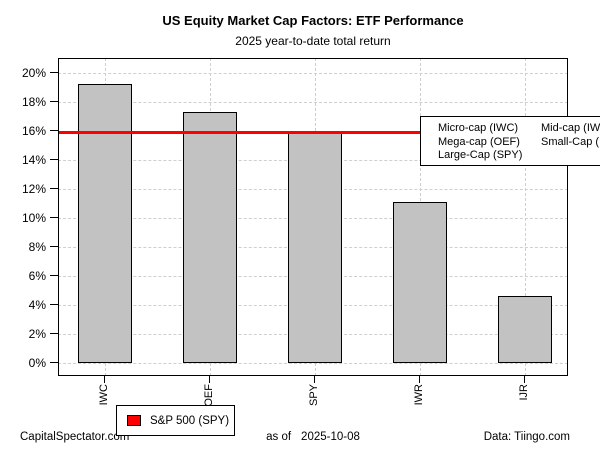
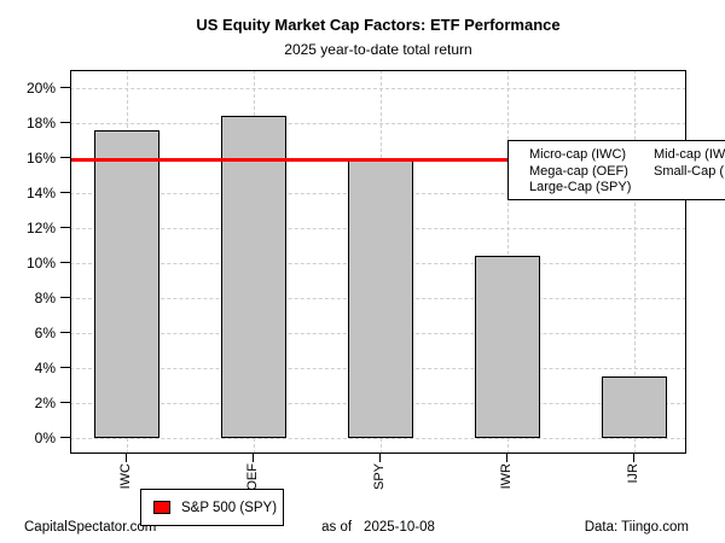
IWC: 19.2% -> 17.6%
OEF: 17.3% -> 18.4%
IWR: 11.1% -> 10.4%
IJR: 4.6% -> 3.5%
